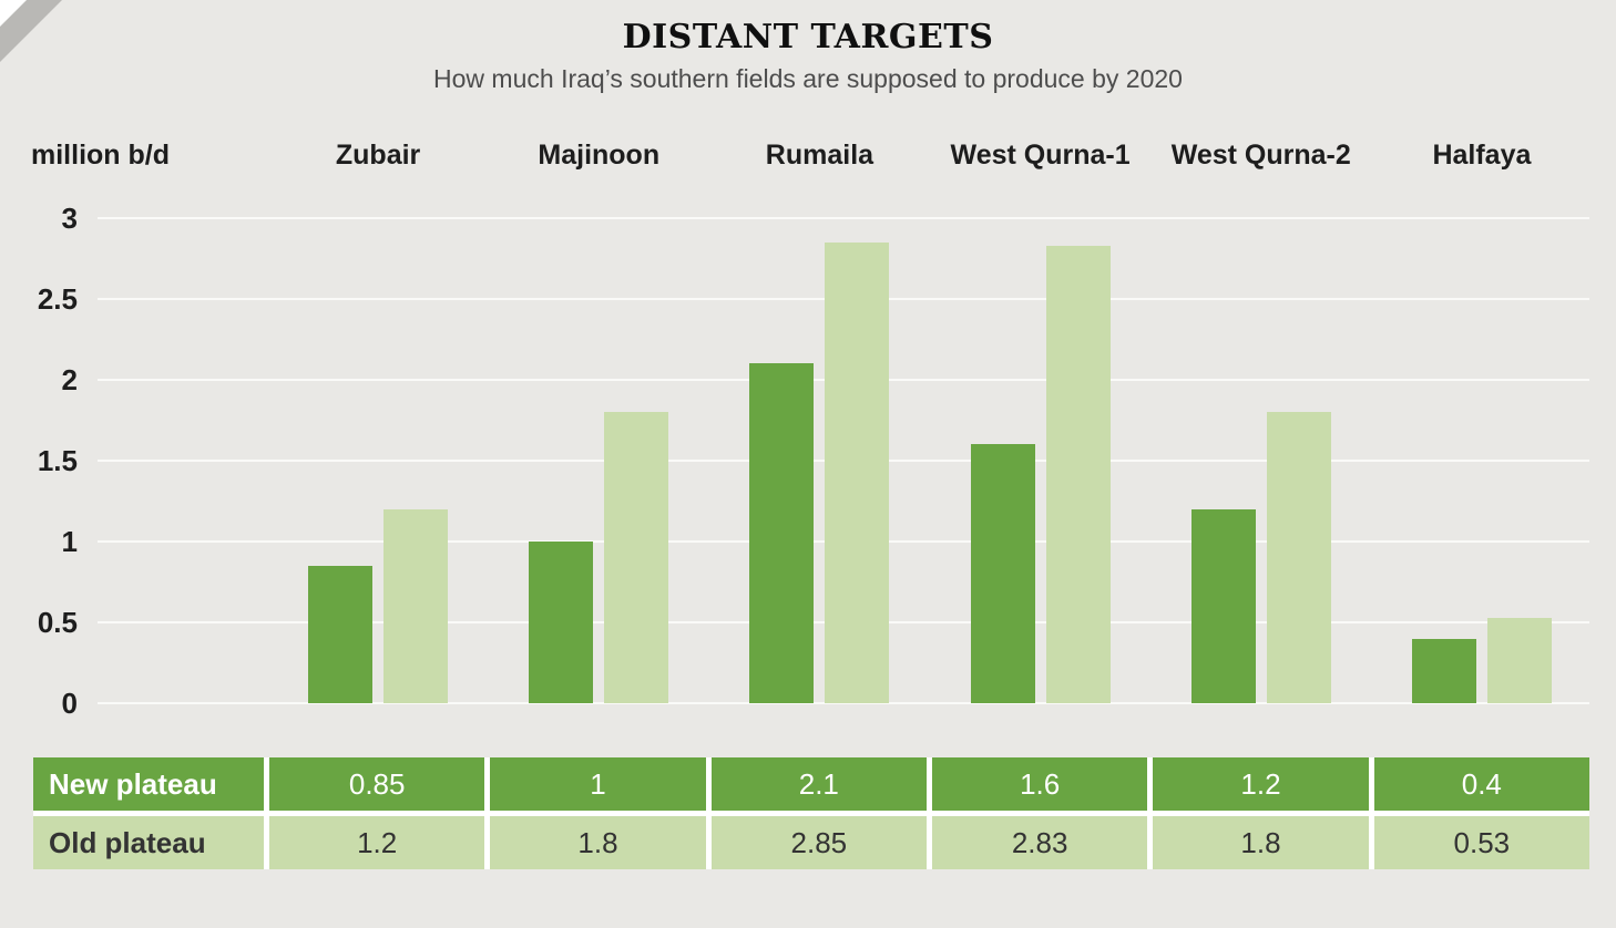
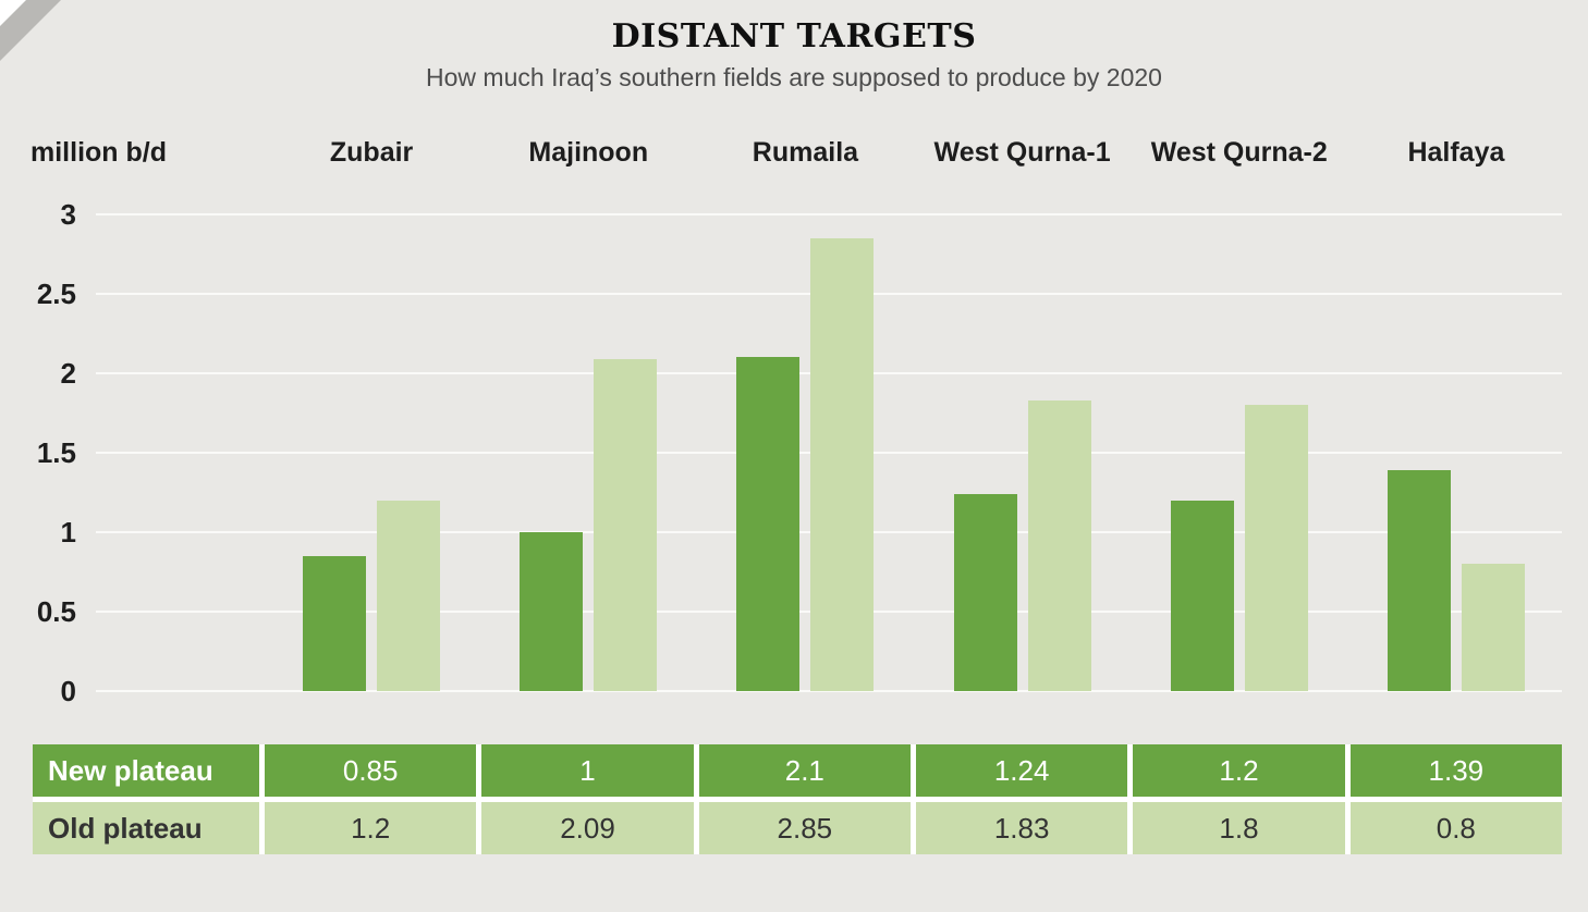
Old plateau/Majinoon: 1.8 -> 2.09
New plateau/West Qurna-1: 1.6 -> 1.24
Old plateau/West Qurna-1: 2.83 -> 1.83
New plateau/Halfaya: 0.4 -> 1.39
Old plateau/Halfaya: 0.53 -> 0.8
